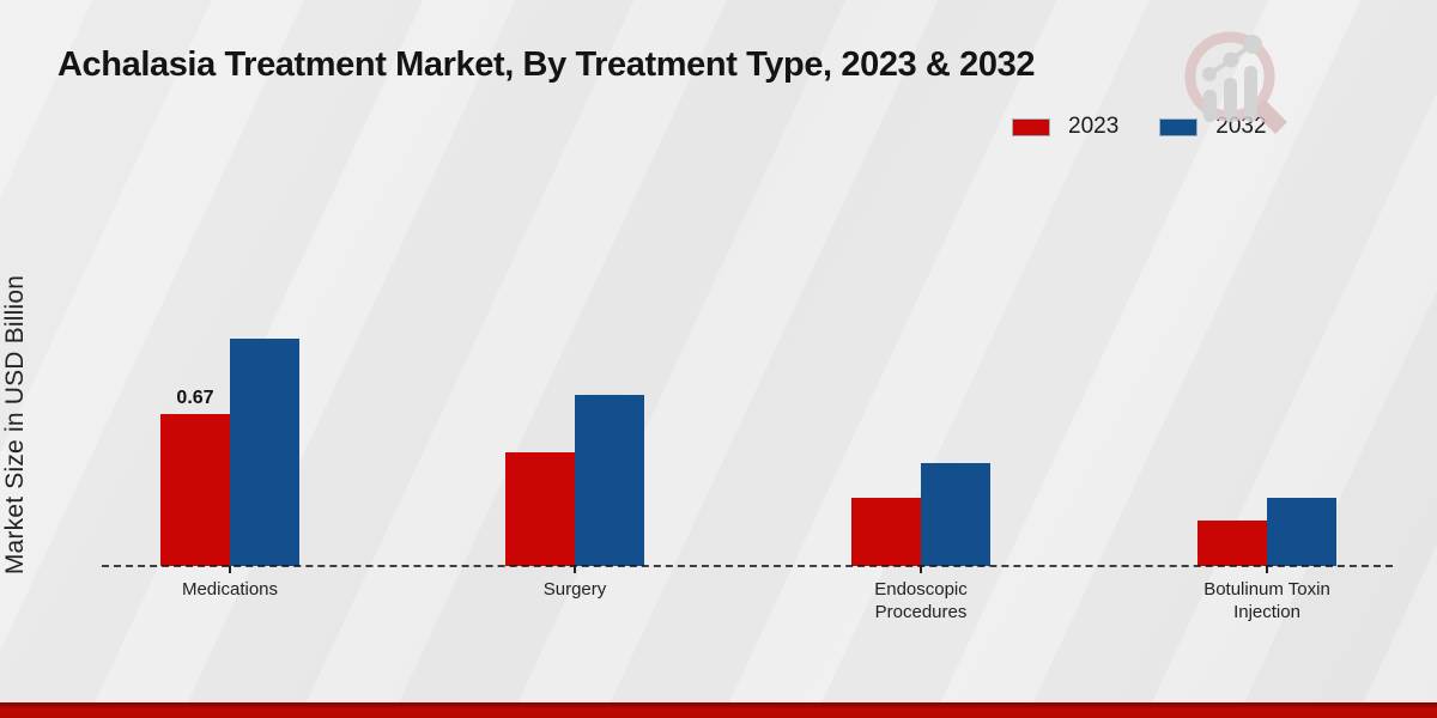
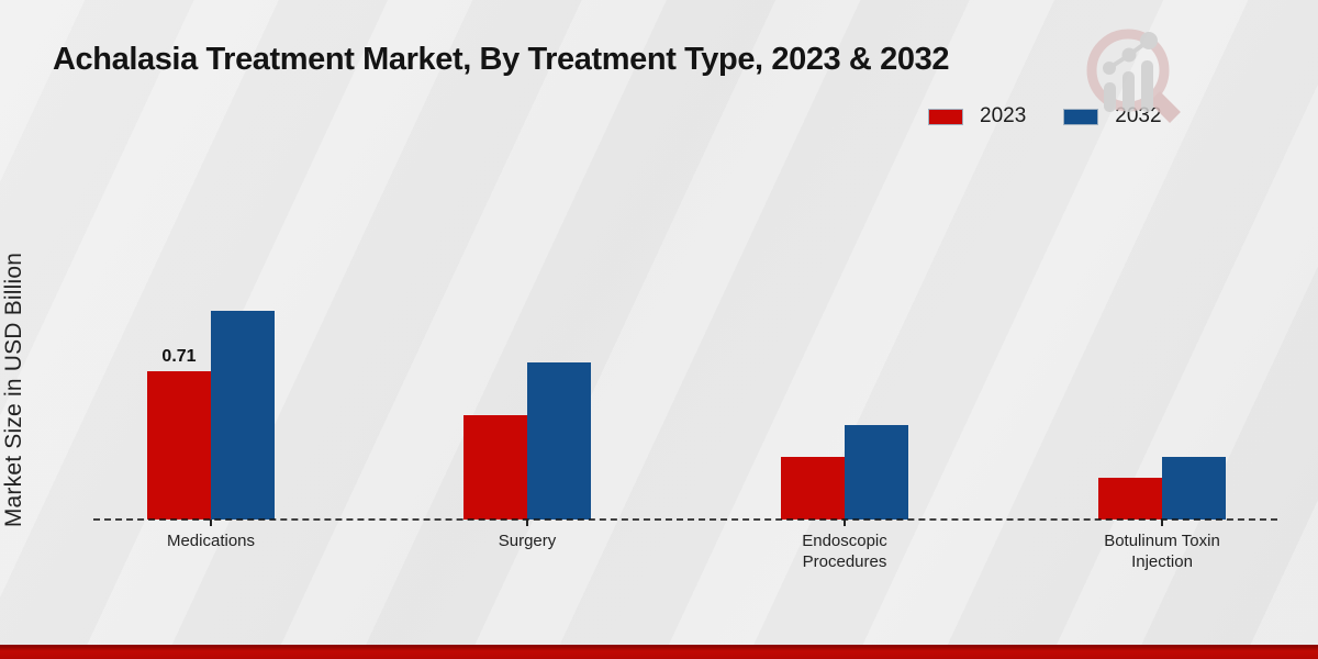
2023/Medications: 0.67 -> 0.71
